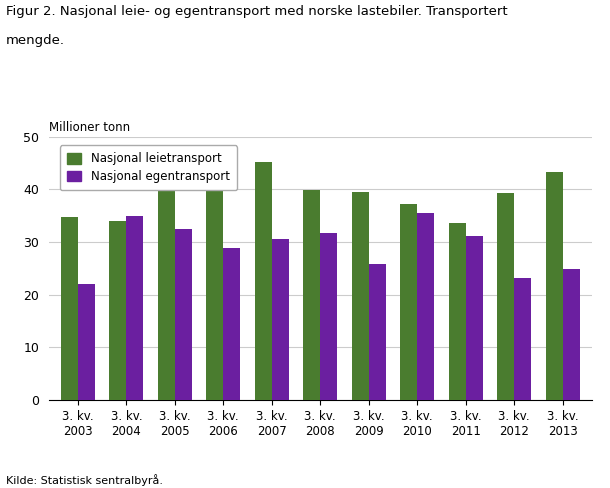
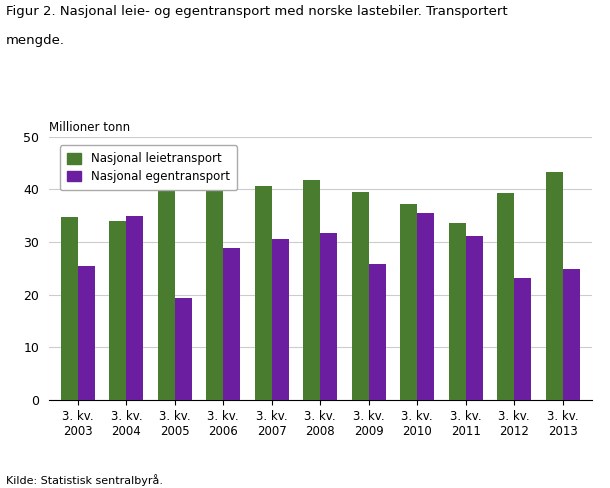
Nasjonal egentransport/3. kv. 2003: 22.0 -> 25.4
Nasjonal egentransport/3. kv. 2005: 32.4 -> 19.3
Nasjonal leietransport/3. kv. 2007: 45.2 -> 40.7
Nasjonal leietransport/3. kv. 2008: 39.8 -> 41.7
